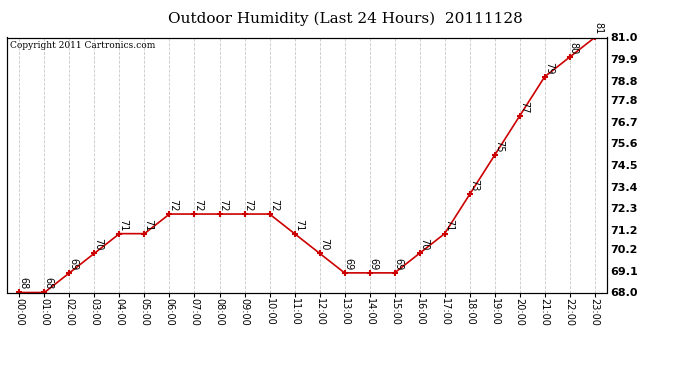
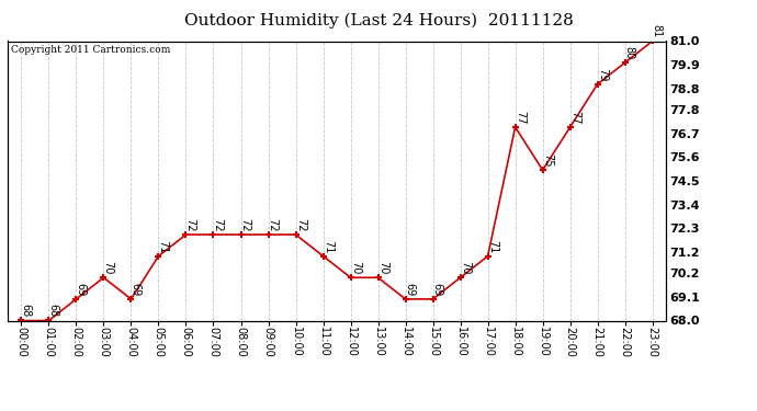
04:00: 71 -> 69
13:00: 69 -> 70
18:00: 73 -> 77
